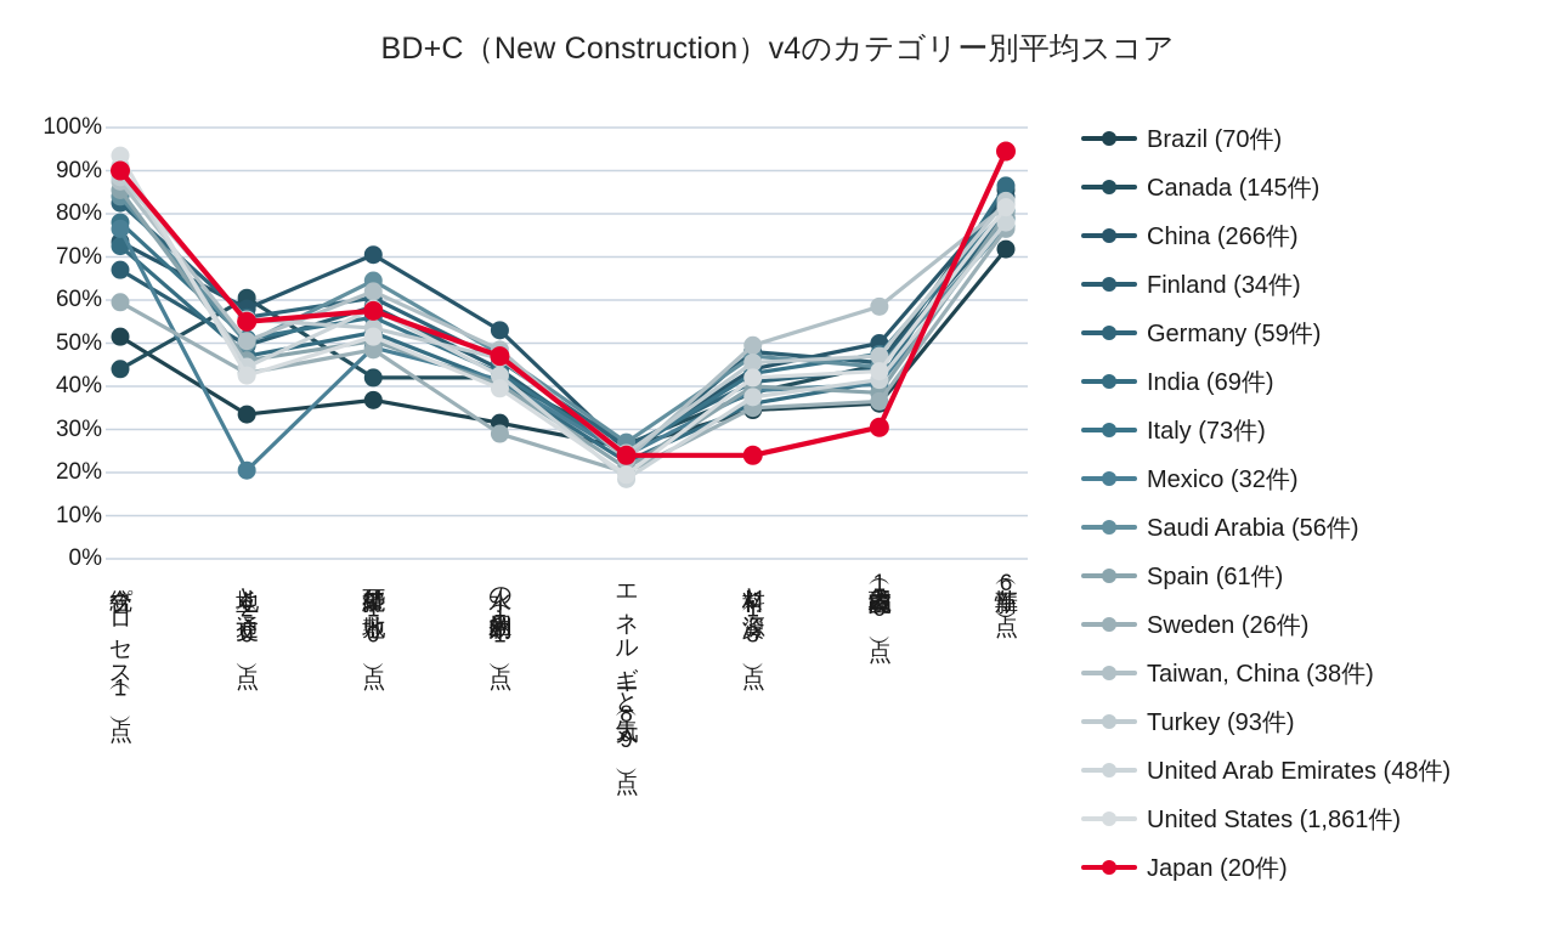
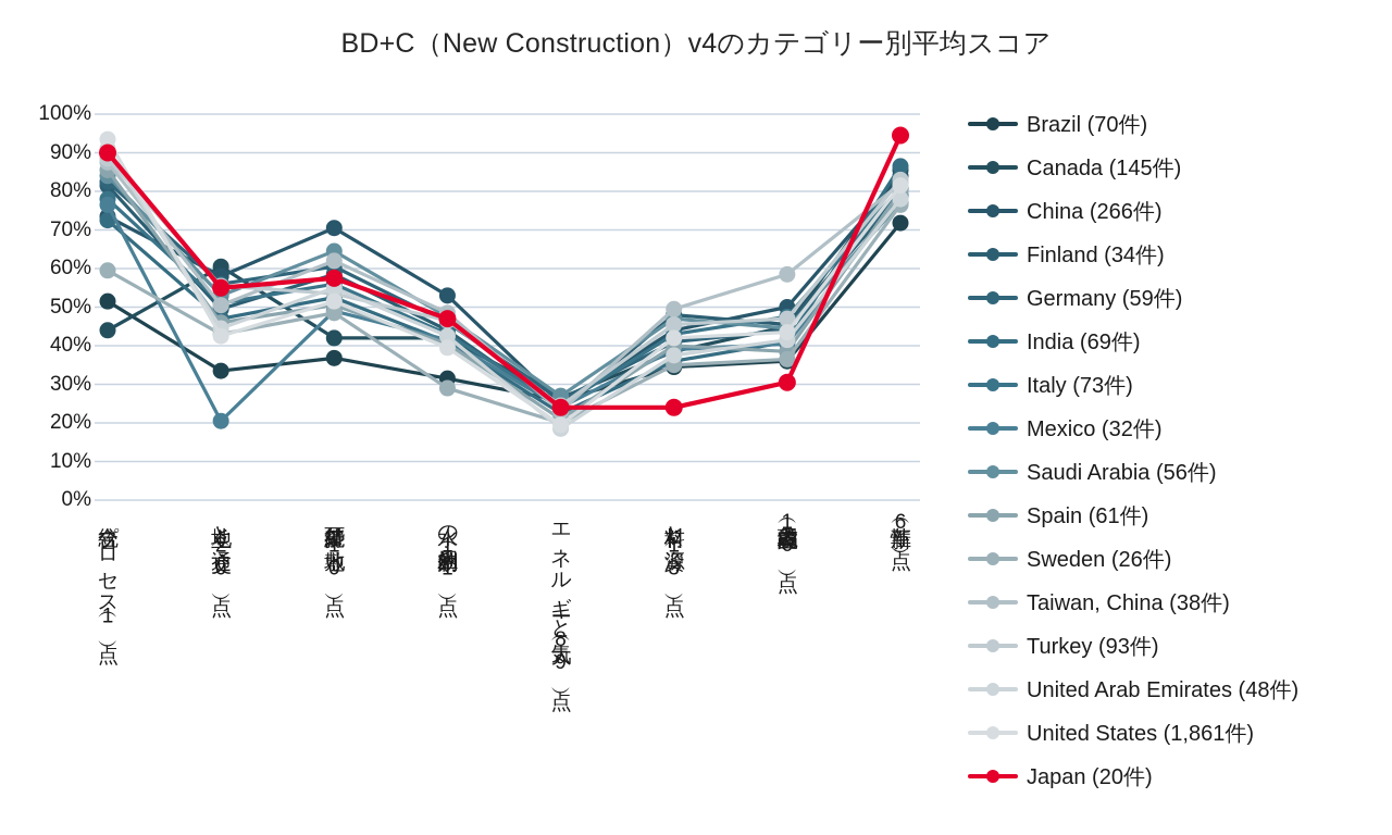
Finland (34件)/統合プロセス（1点）: 67% -> 82%
Saudi Arabia (56件)/立地と交通（20点）: 50% -> 53%
United Arab Emirates (48件)/持続可能な敷地（10点）: 58% -> 55%
